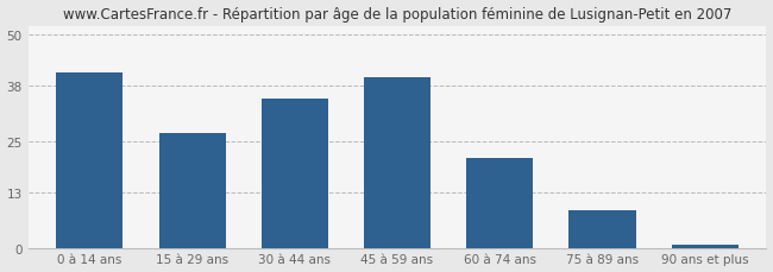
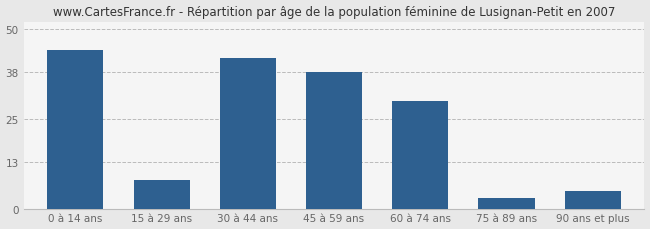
0 à 14 ans: 41 -> 44
15 à 29 ans: 27 -> 8
30 à 44 ans: 35 -> 42
45 à 59 ans: 40 -> 38
60 à 74 ans: 21 -> 30
75 à 89 ans: 9 -> 3
90 ans et plus: 1 -> 5
